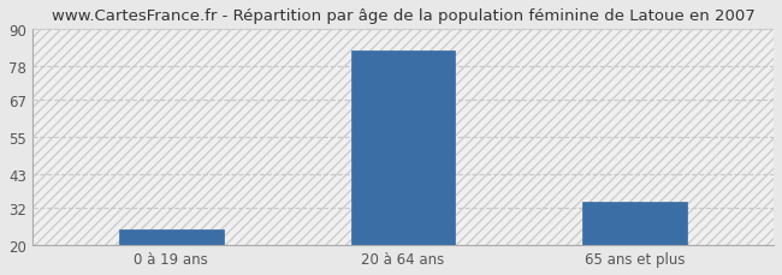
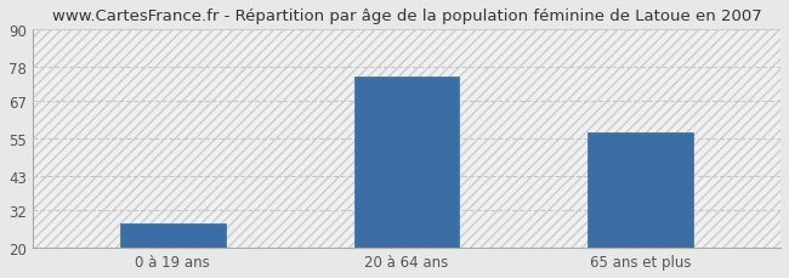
0 à 19 ans: 25 -> 28
20 à 64 ans: 83 -> 75
65 ans et plus: 34 -> 57
